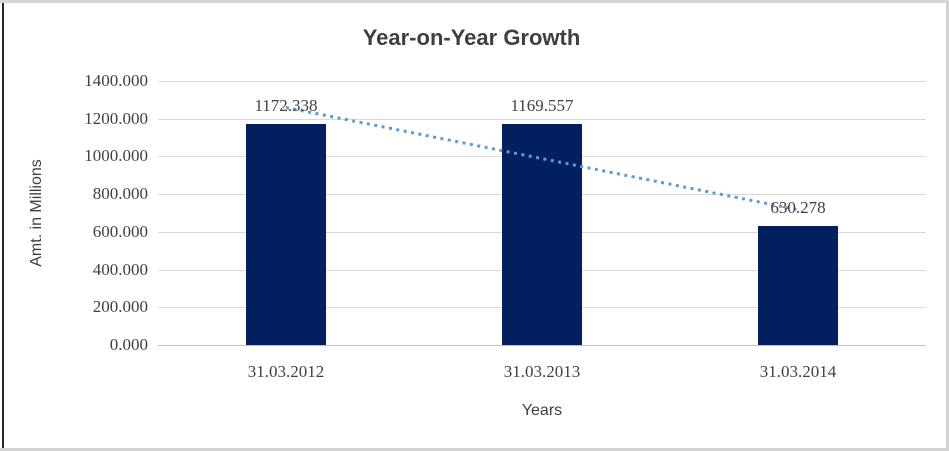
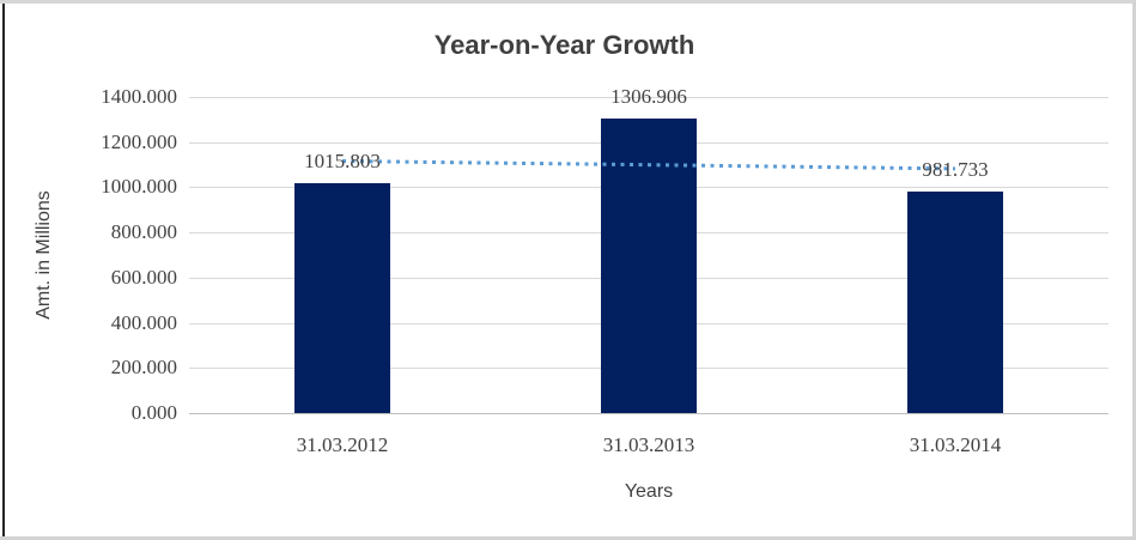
31.03.2012: 1172.338 -> 1015.803
31.03.2013: 1169.557 -> 1306.906
31.03.2014: 630.278 -> 981.733
